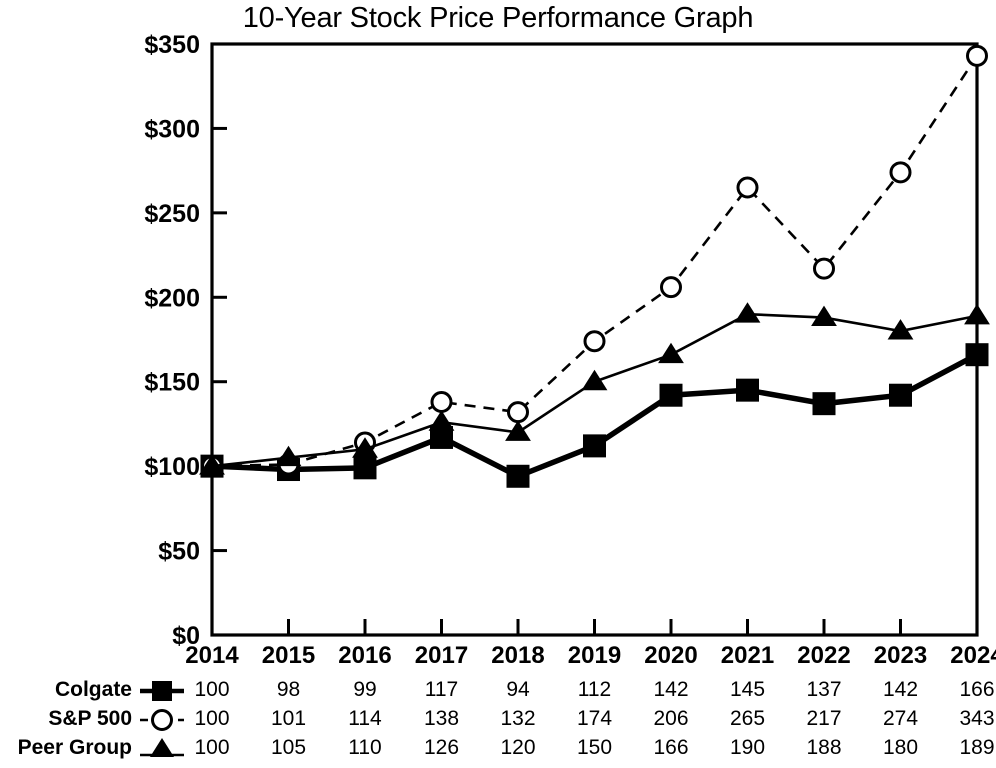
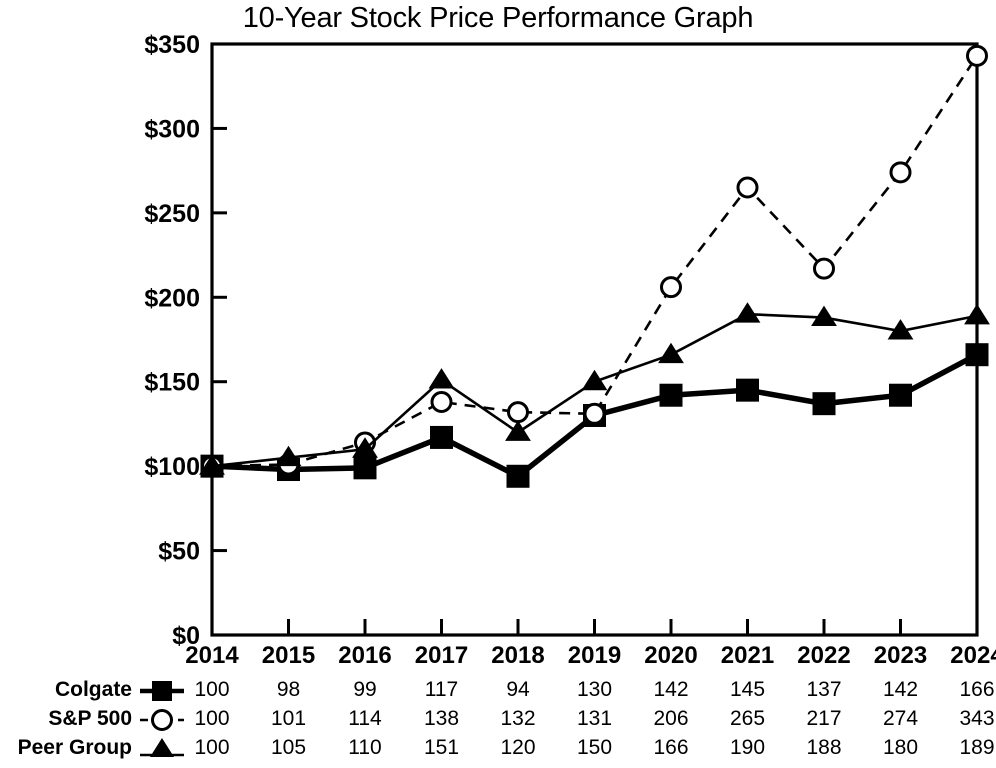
Peer Group/2017: 126 -> 151
Colgate/2019: 112 -> 130
S&P 500/2019: 174 -> 131
